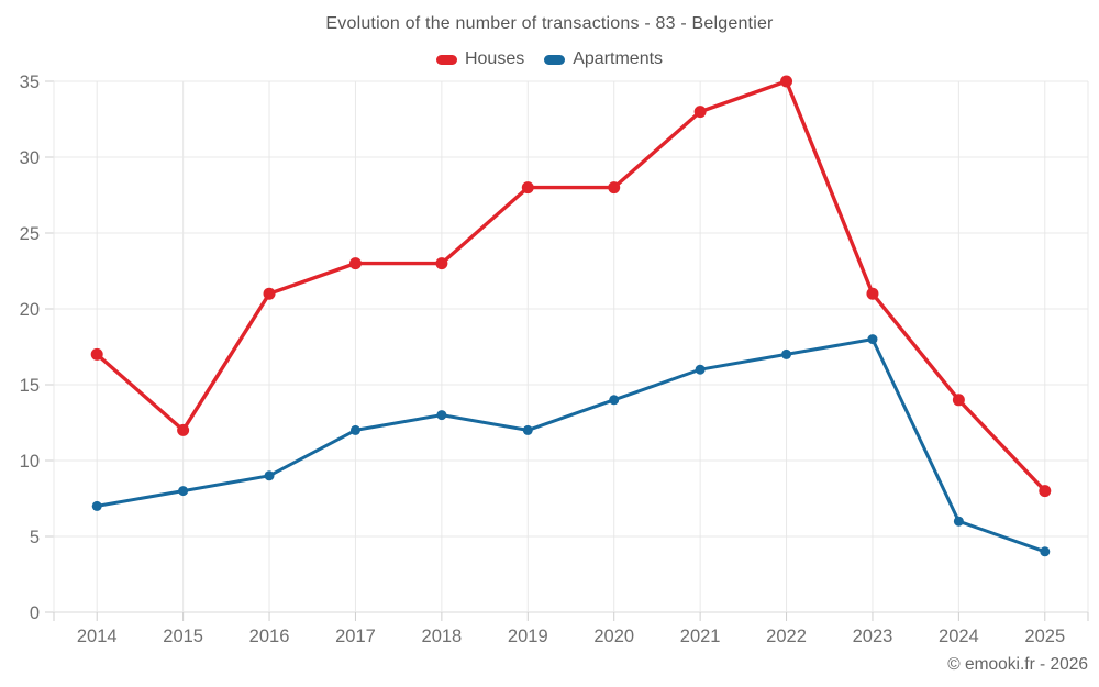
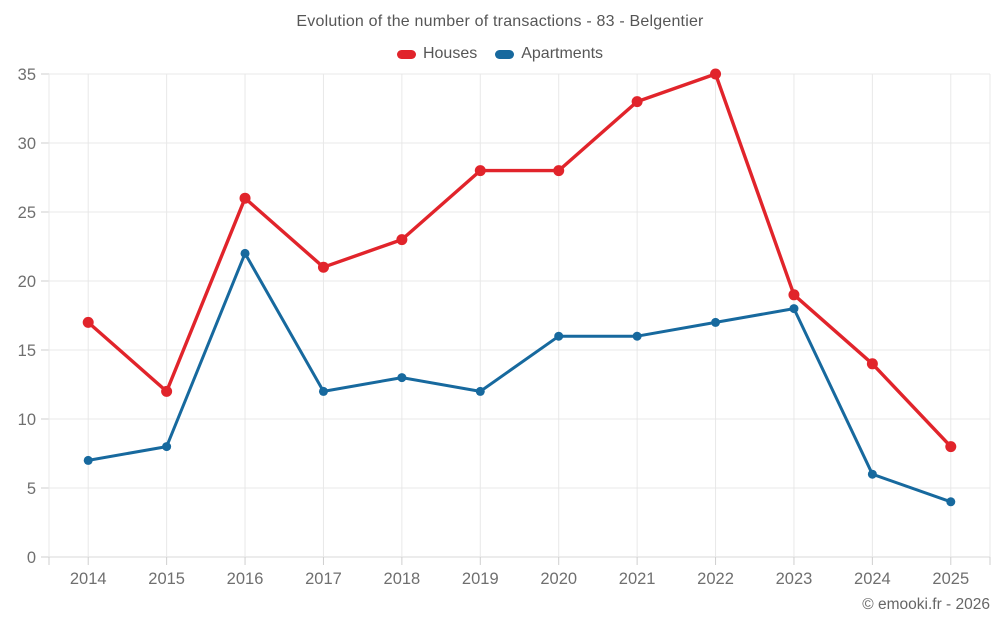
Houses/2016: 21 -> 26
Apartments/2016: 9 -> 22
Houses/2017: 23 -> 21
Apartments/2020: 14 -> 16
Houses/2023: 21 -> 19
